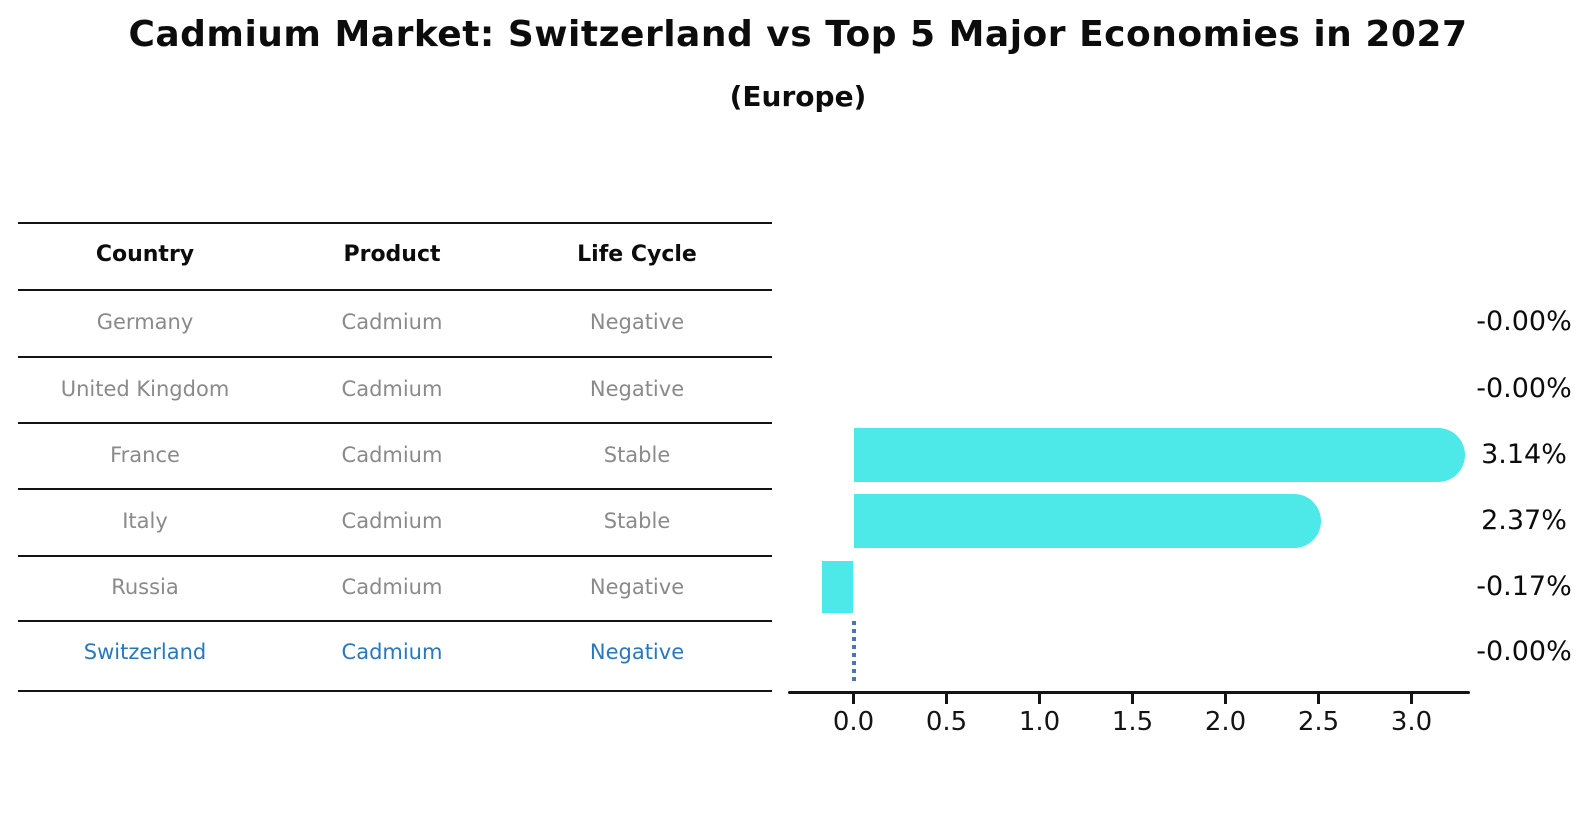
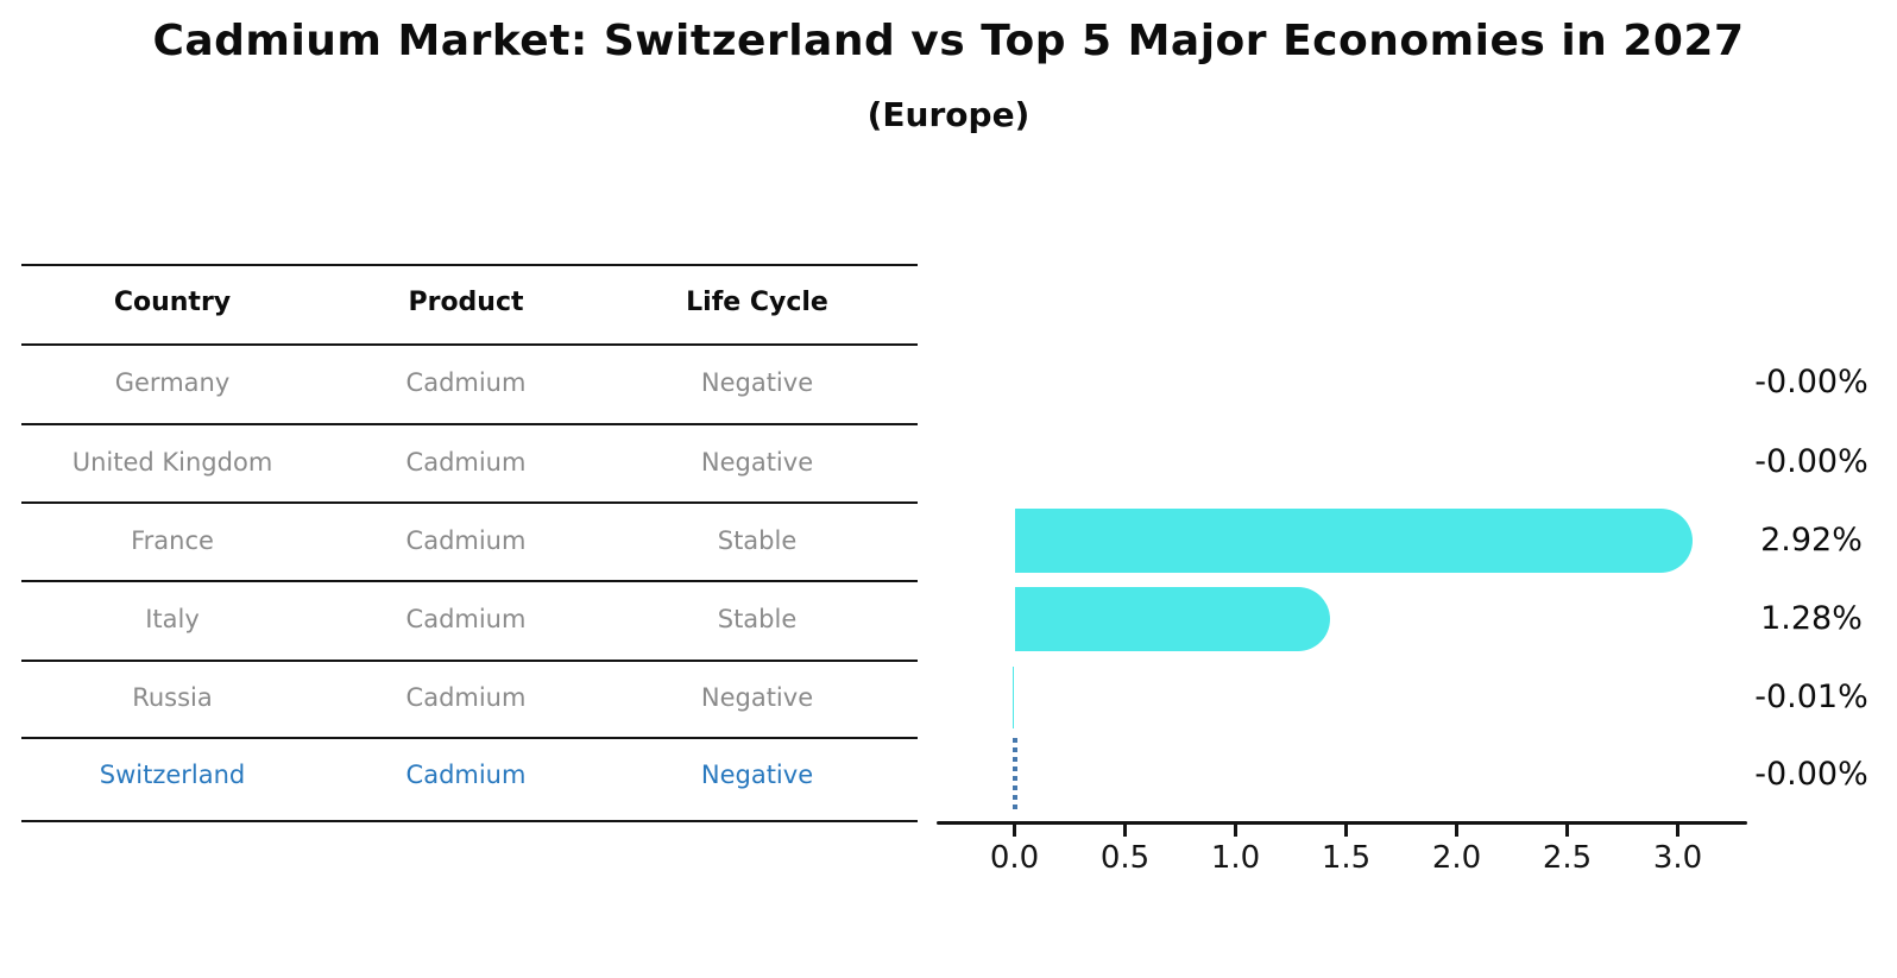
France: 3.14% -> 2.92%
Italy: 2.37% -> 1.28%
Russia: -0.17% -> -0.01%
